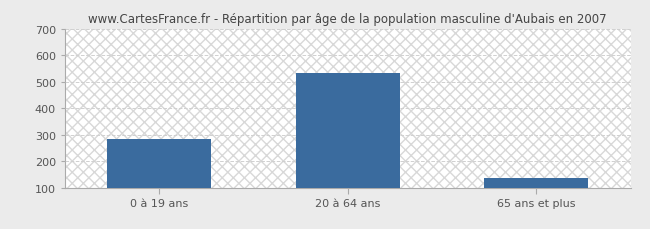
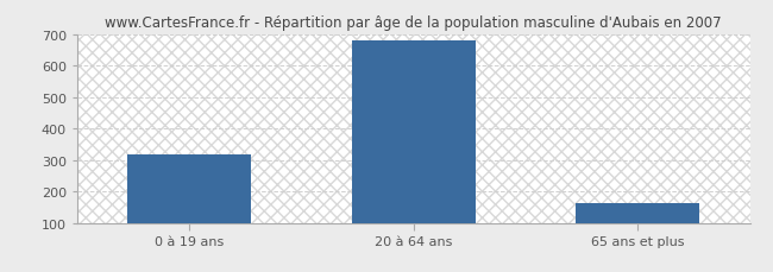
0 à 19 ans: 285 -> 318
20 à 64 ans: 535 -> 679
65 ans et plus: 135 -> 163
